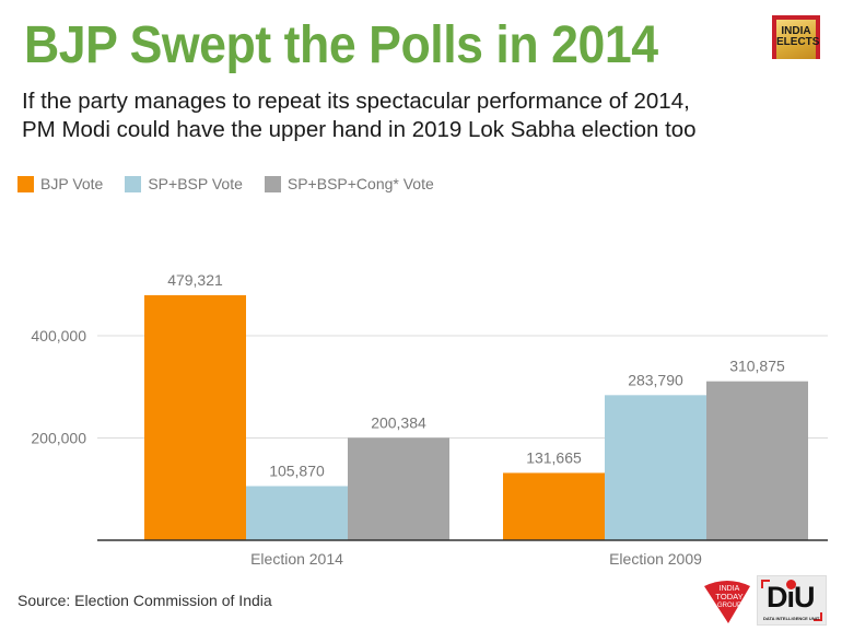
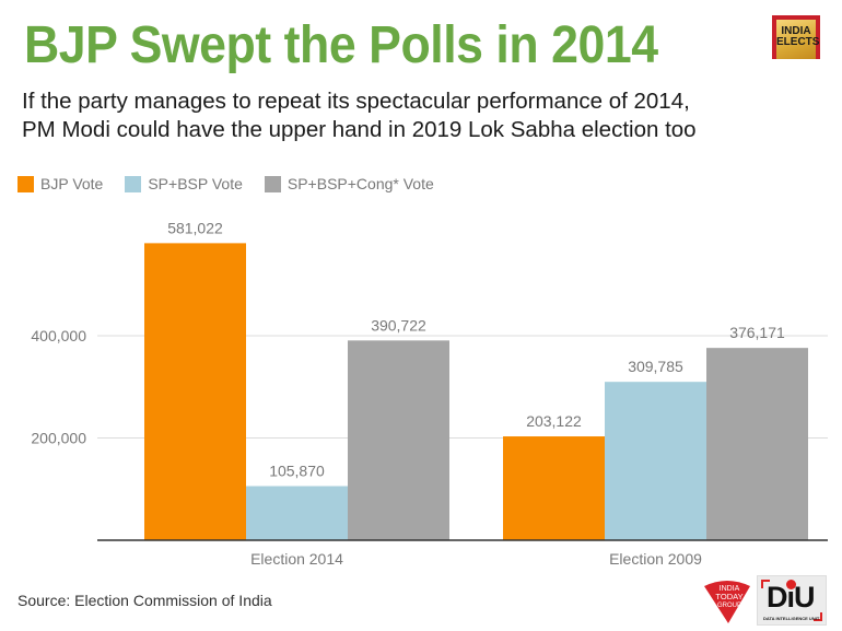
BJP Vote/Election 2014: 479,321 -> 581,022
SP+BSP+Cong* Vote/Election 2014: 200,384 -> 390,722
BJP Vote/Election 2009: 131,665 -> 203,122
SP+BSP Vote/Election 2009: 283,790 -> 309,785
SP+BSP+Cong* Vote/Election 2009: 310,875 -> 376,171
